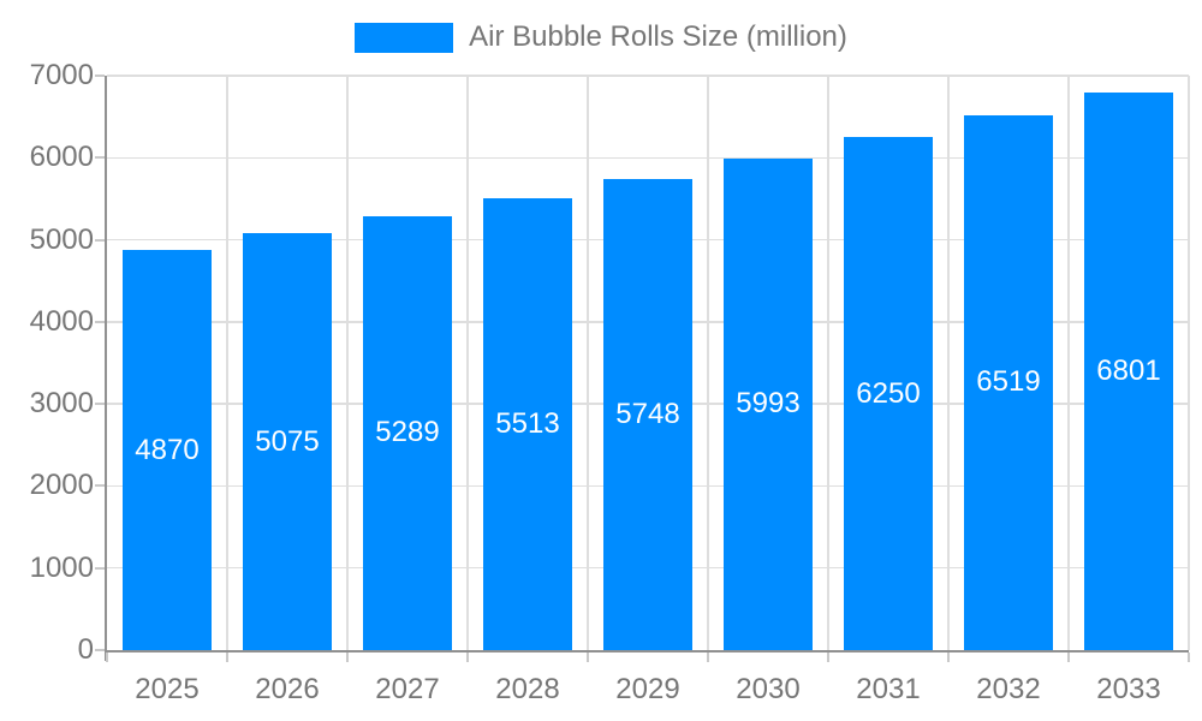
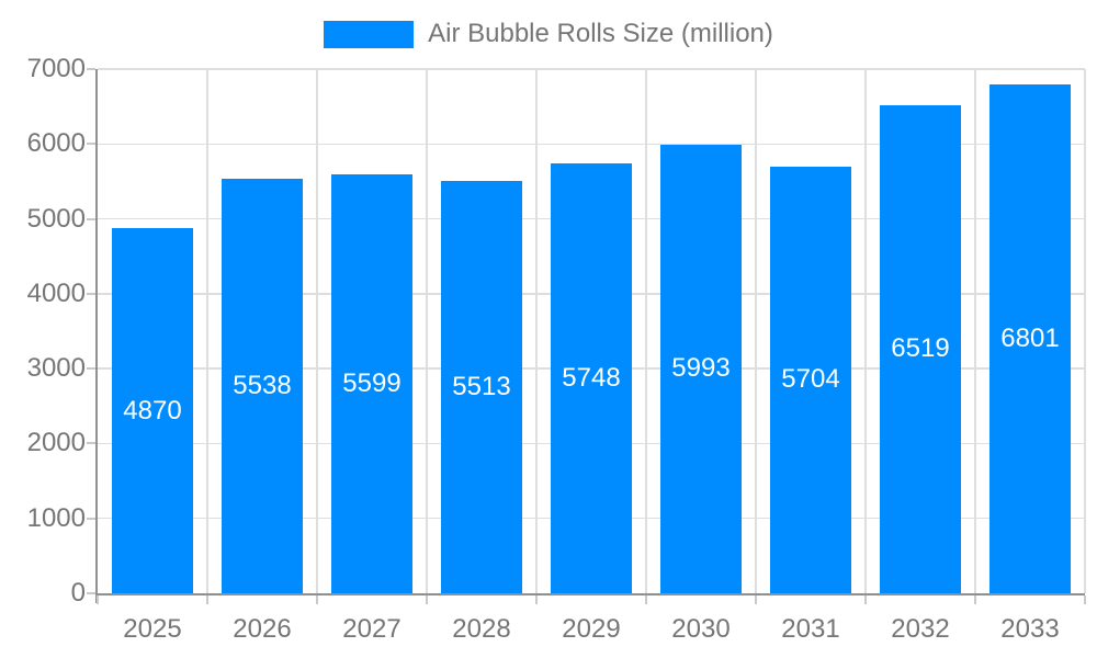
2026: 5075 -> 5538
2027: 5289 -> 5599
2031: 6250 -> 5704
